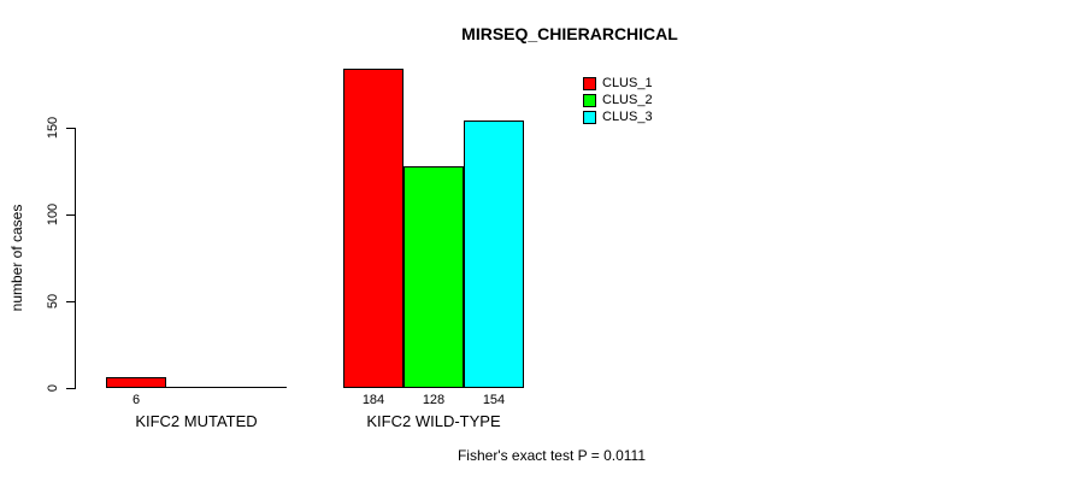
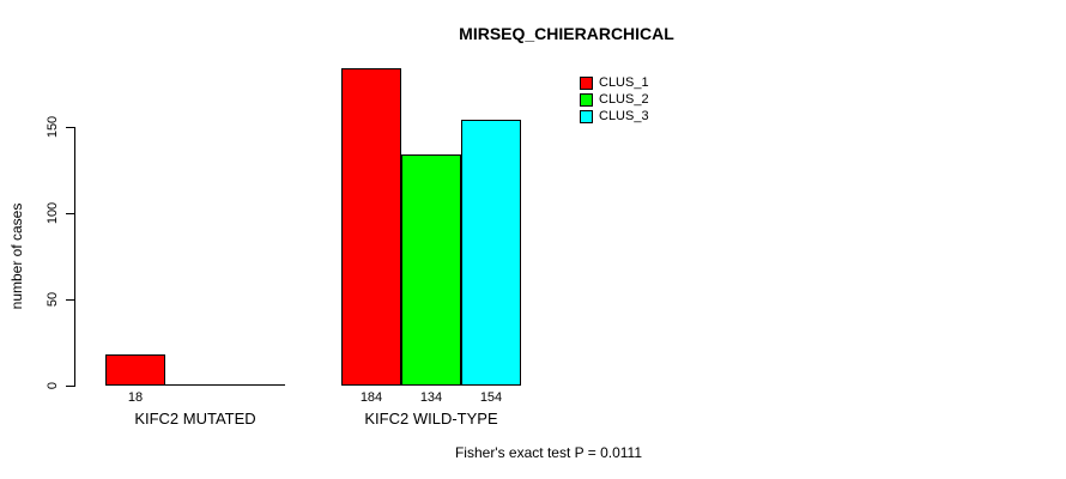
CLUS_1/KIFC2 MUTATED: 6 -> 18
CLUS_2/KIFC2 WILD-TYPE: 128 -> 134
